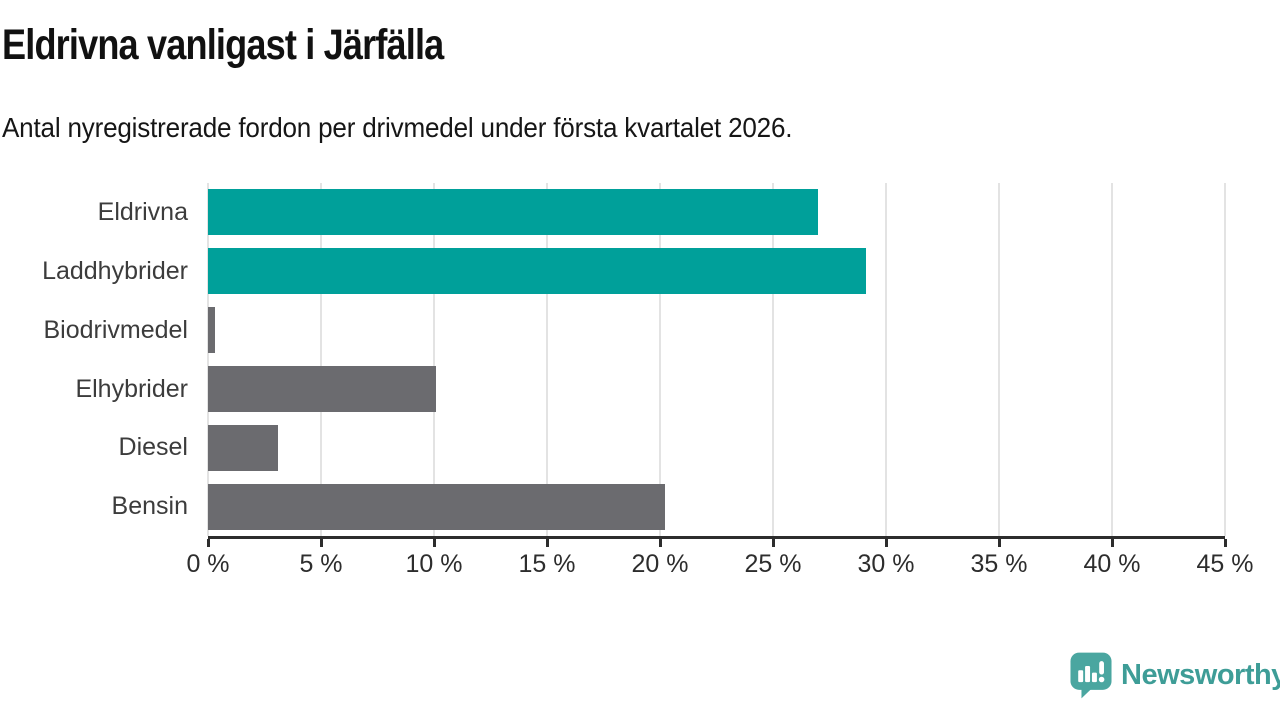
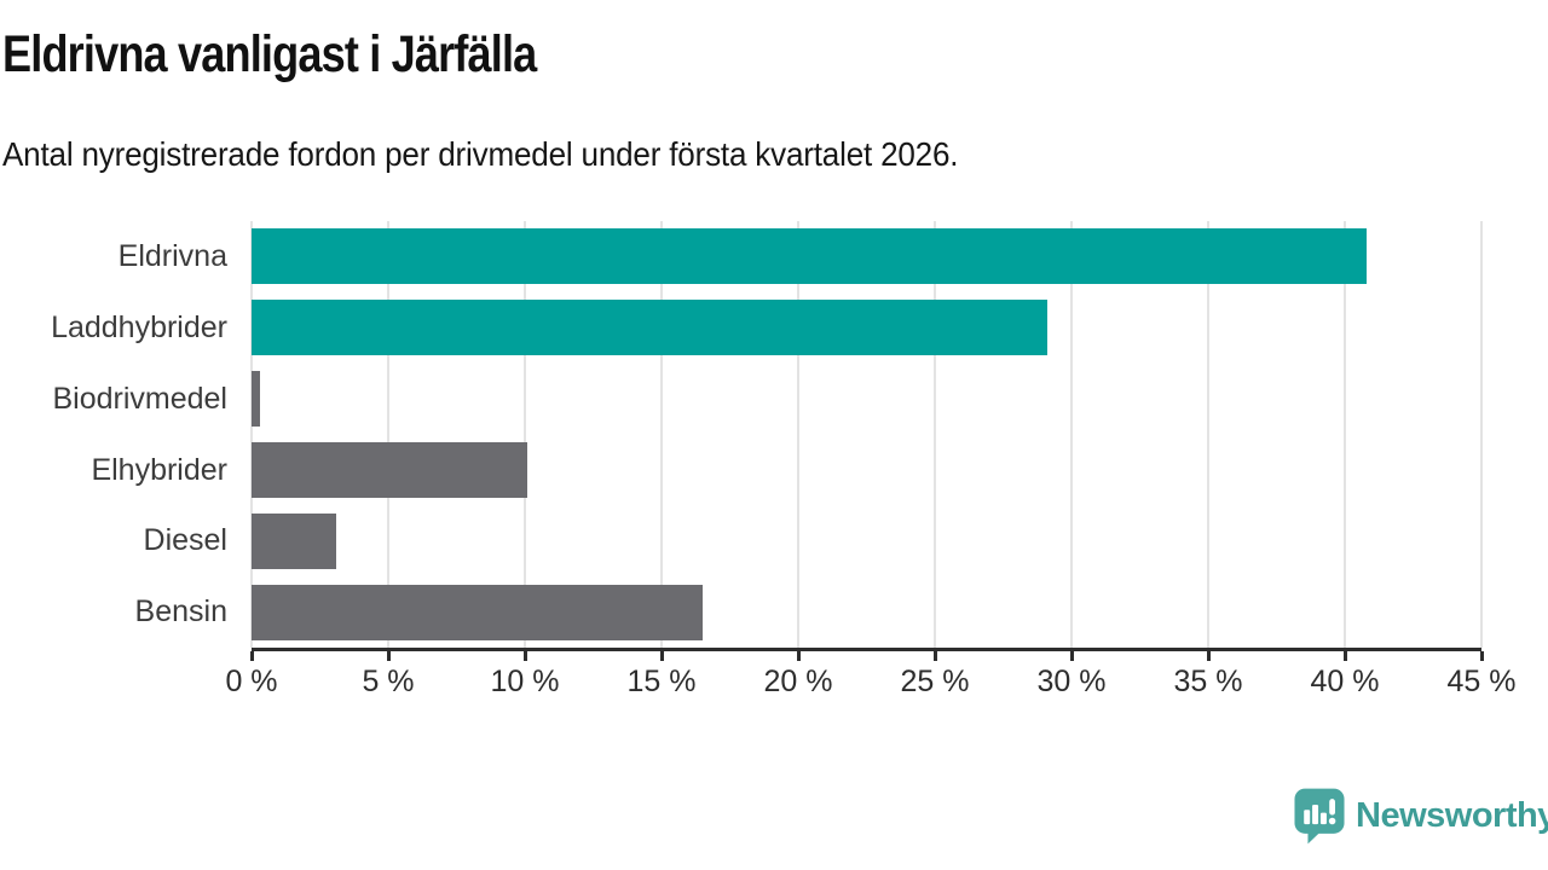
Eldrivna: 27.0% -> 40.8%
Bensin: 20.2% -> 16.5%
